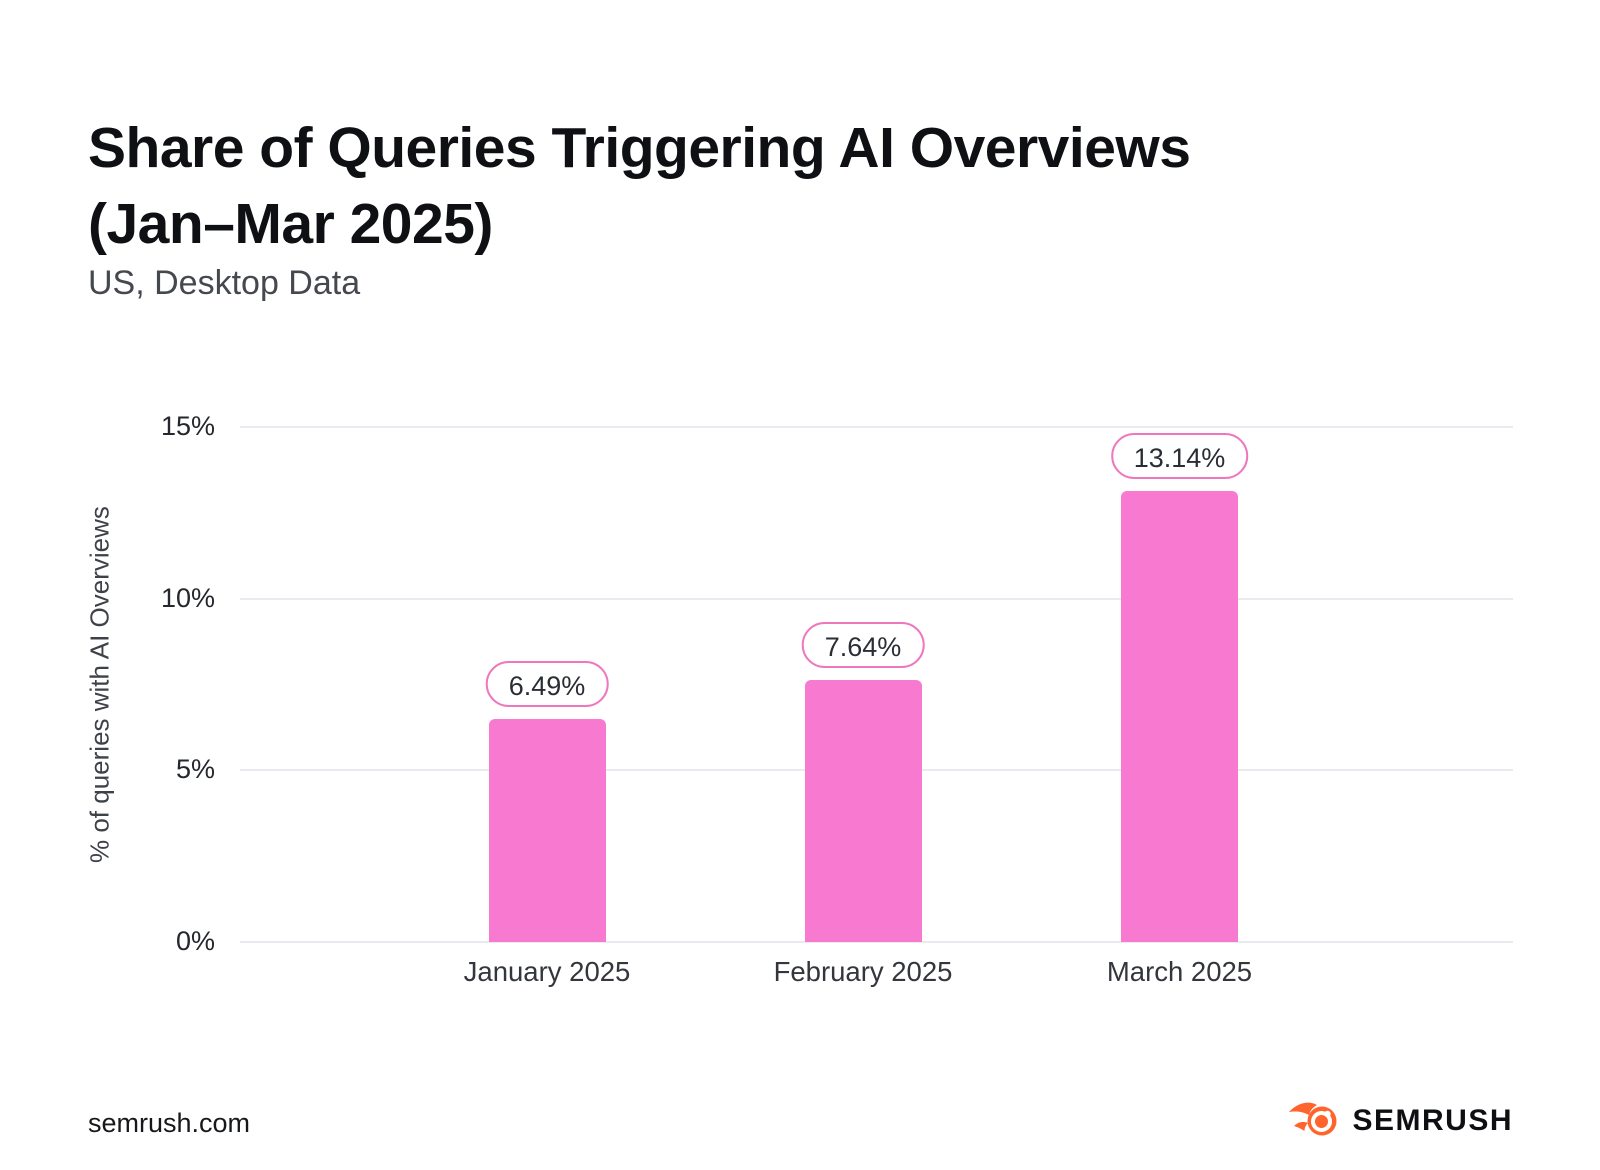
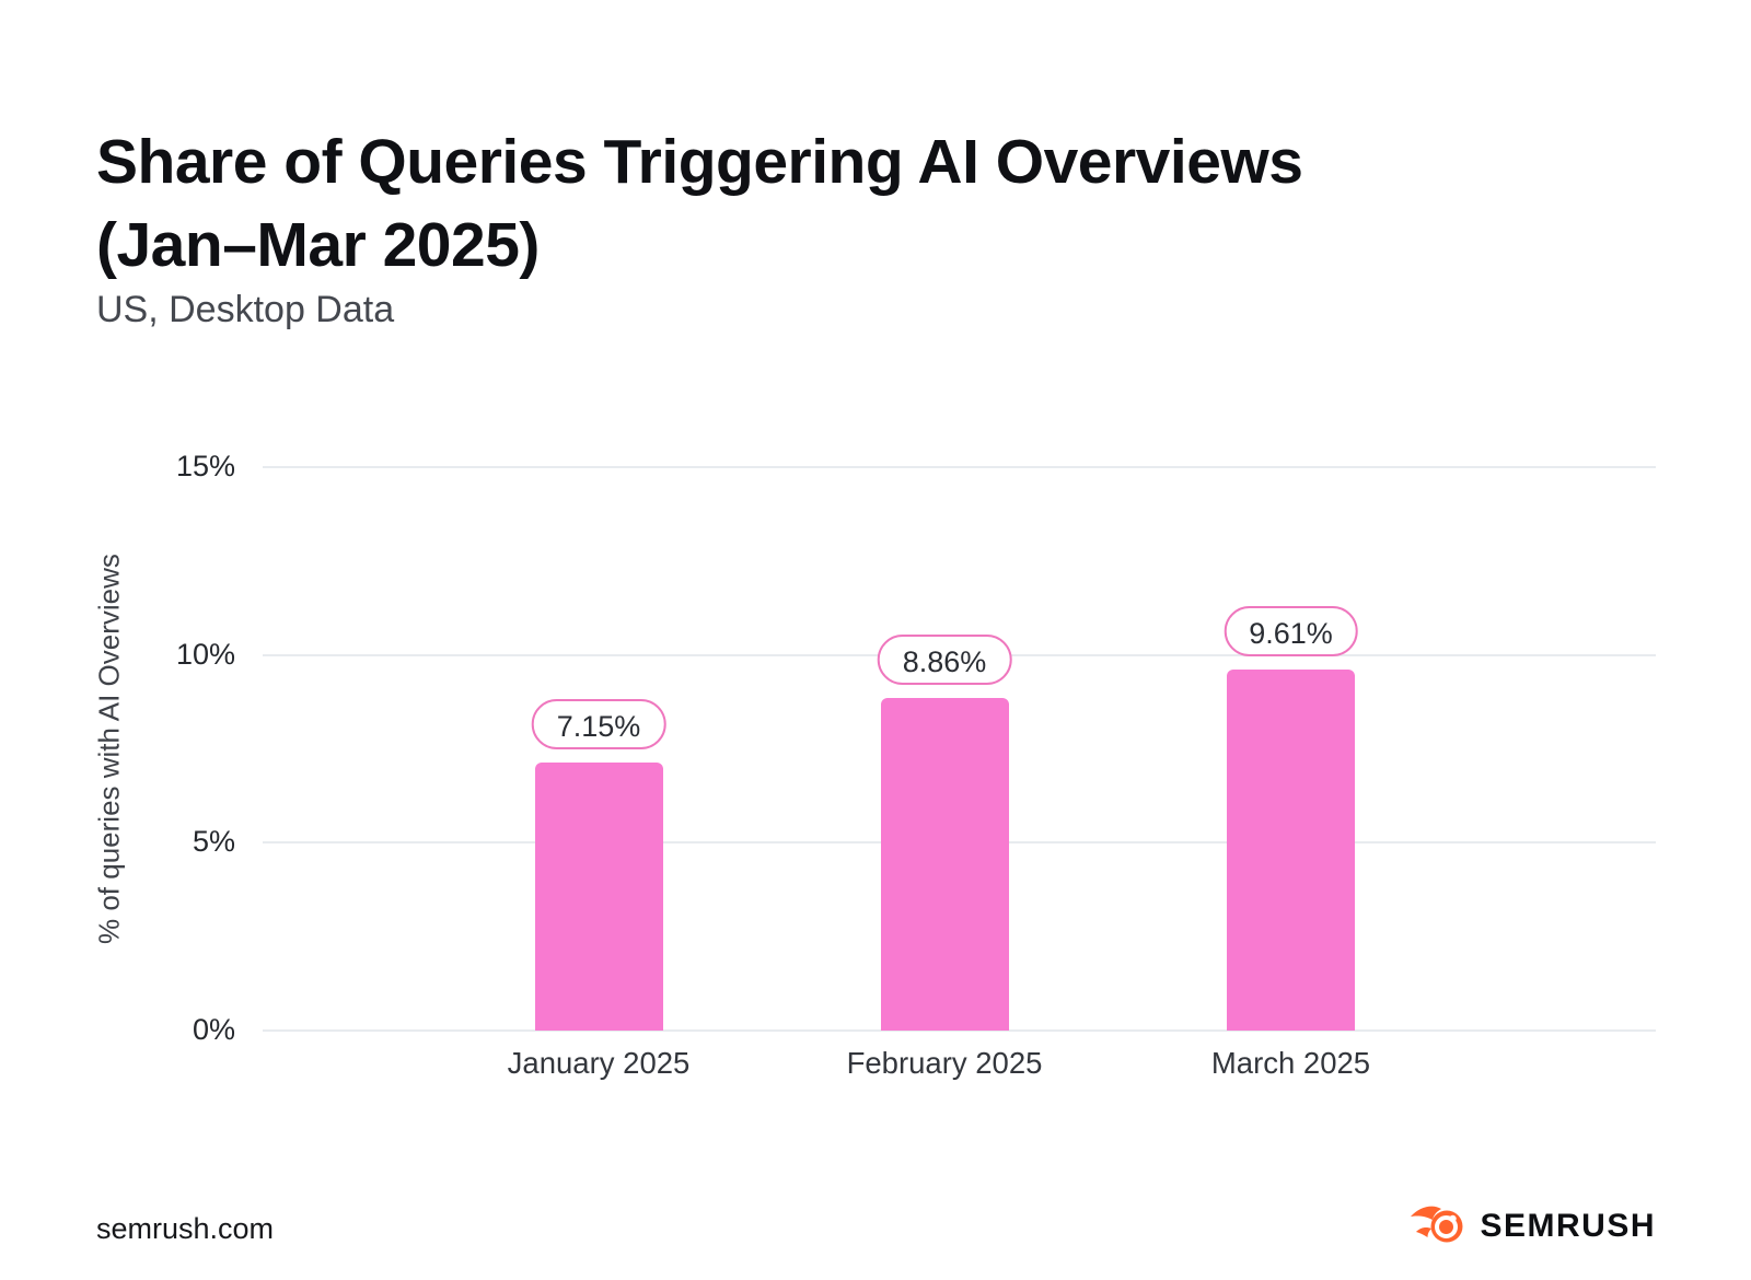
January 2025: 6.49% -> 7.15%
February 2025: 7.64% -> 8.86%
March 2025: 13.14% -> 9.61%
